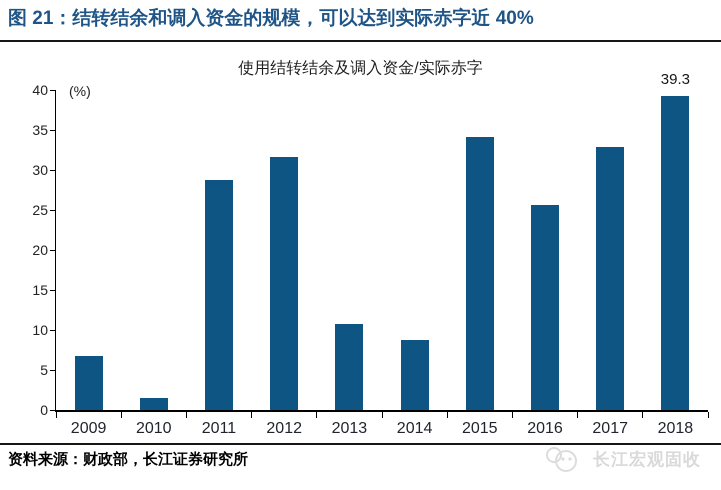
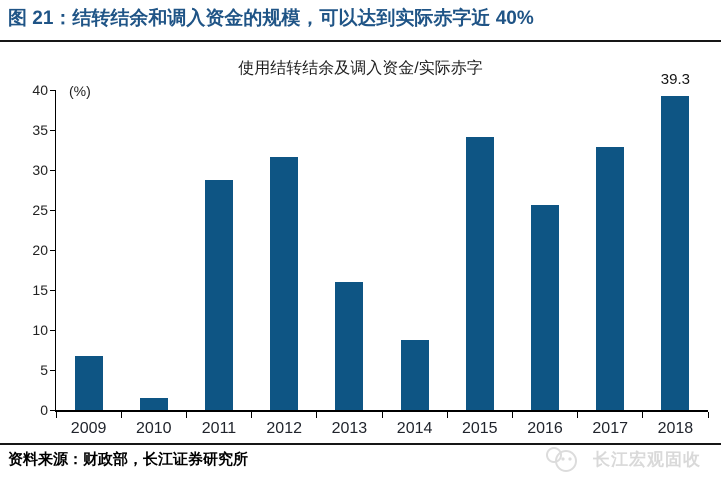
2013: 11 -> 16
